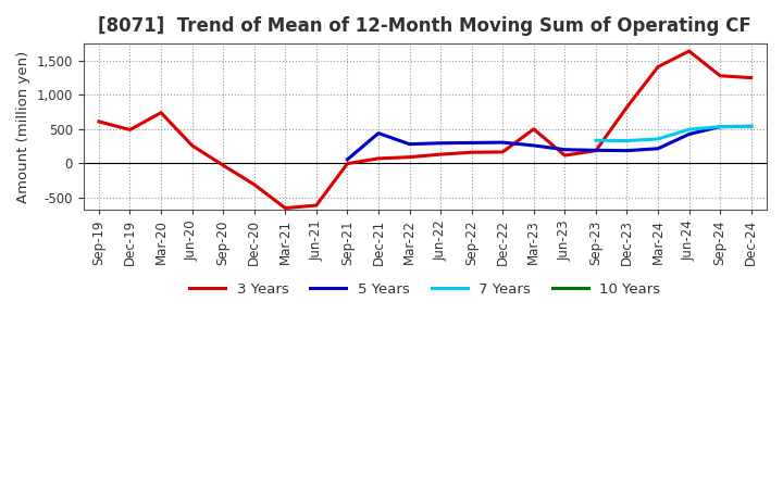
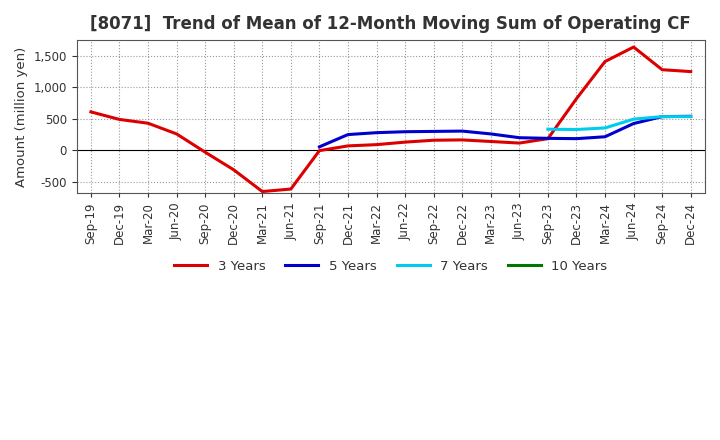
3 Years/Mar-20: 740 -> 430
5 Years/Dec-21: 440 -> 250
3 Years/Mar-23: 500 -> 140
